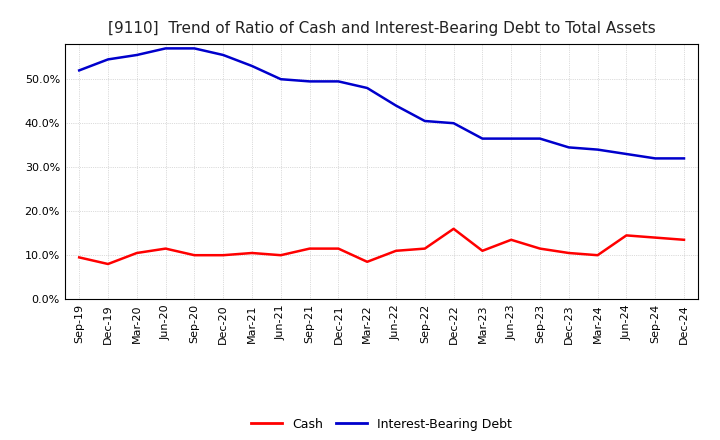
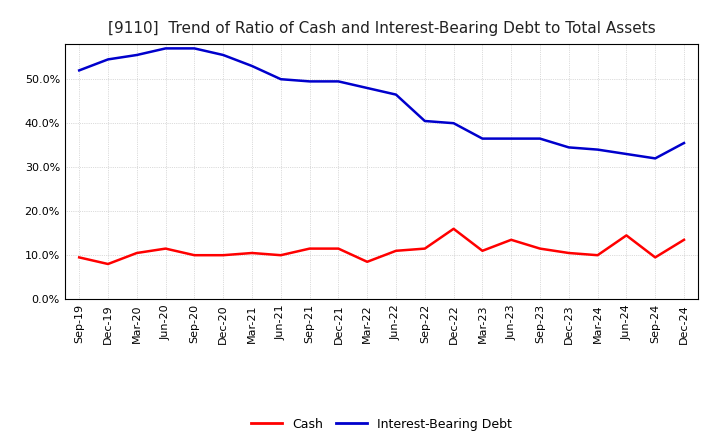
Interest-Bearing Debt/Jun-22: 44.0% -> 46.5%
Cash/Sep-24: 14.0% -> 9.5%
Interest-Bearing Debt/Dec-24: 32.0% -> 35.5%
